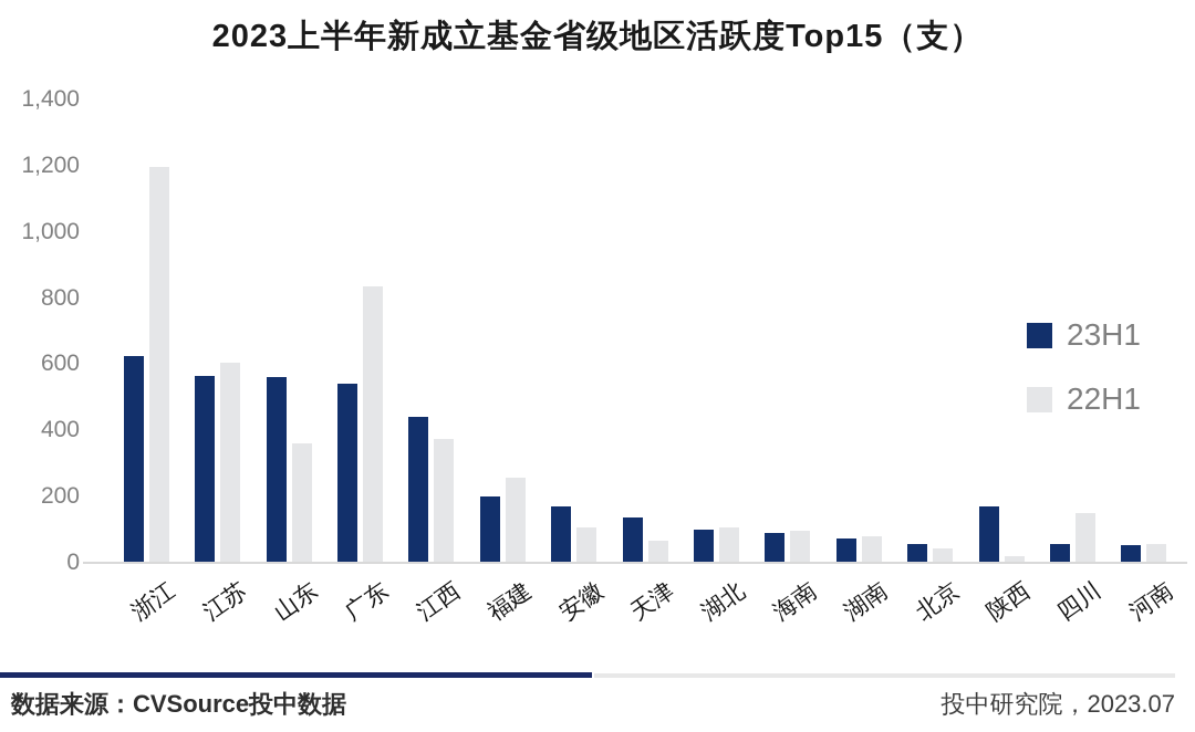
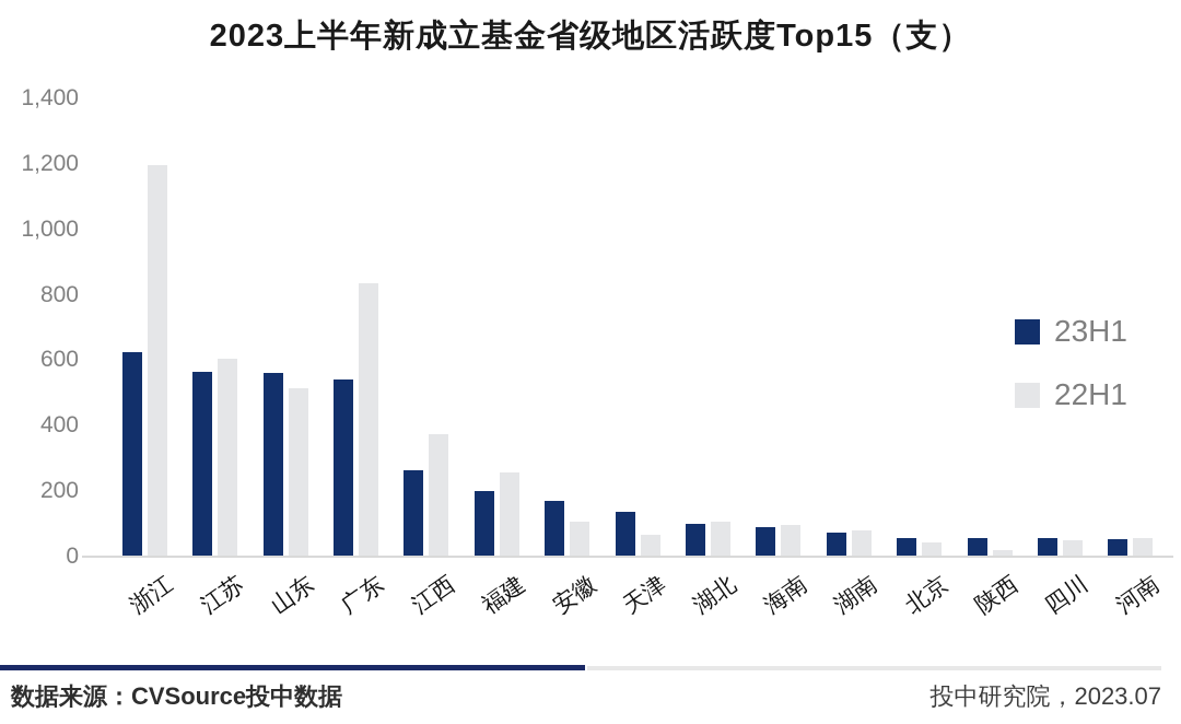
22H1/山东: 360 -> 520
23H1/江西: 440 -> 260
23H1/陕西: 170 -> 60
22H1/四川: 150 -> 50
